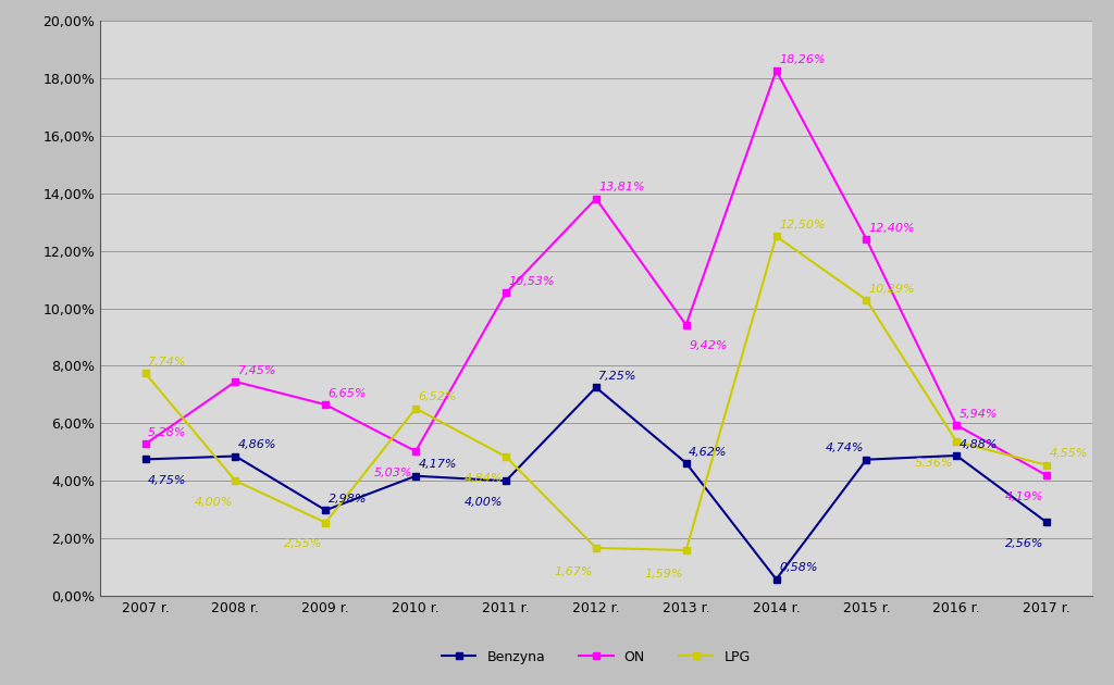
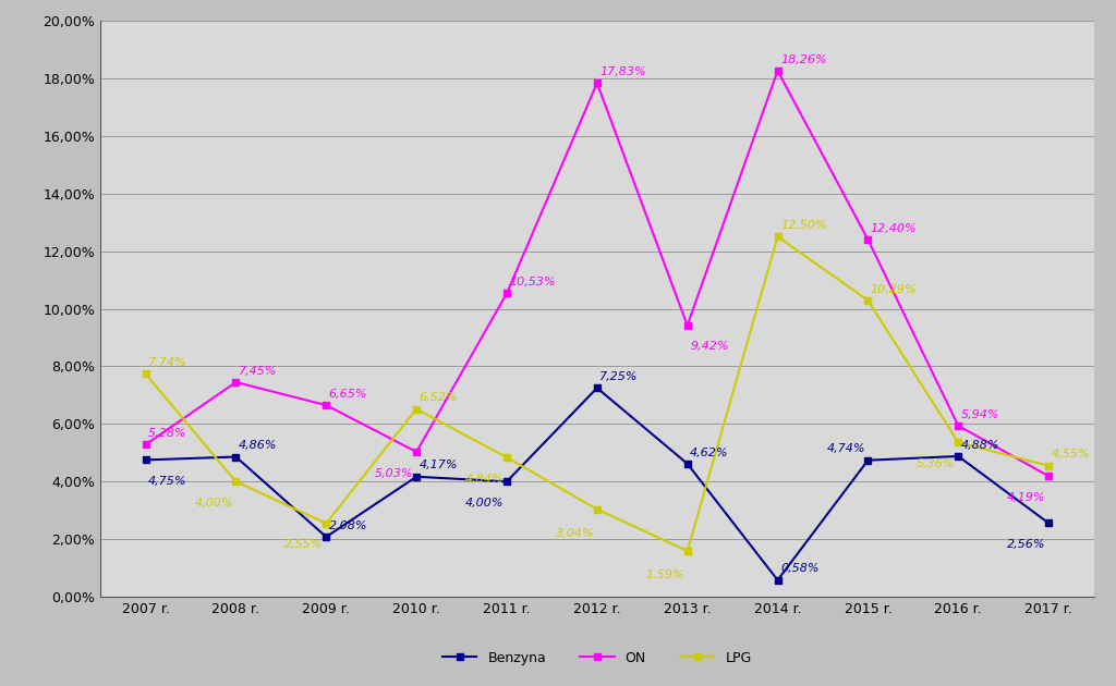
Benzyna/2009 r.: 2,98% -> 2,08%
ON/2012 r.: 13,81% -> 17,83%
LPG/2012 r.: 1,67% -> 3,04%
